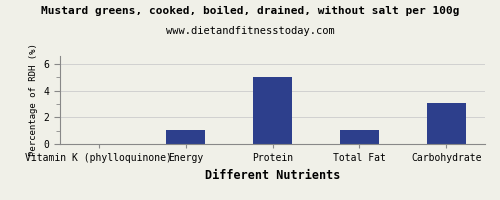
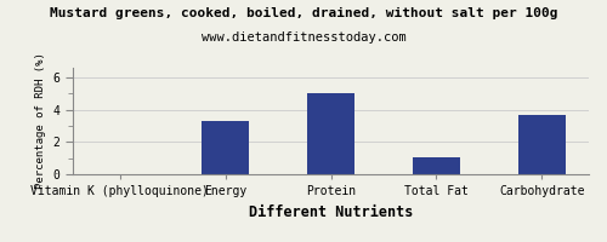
Energy: 1.1 -> 3.3
Carbohydrate: 3.0 -> 3.7
